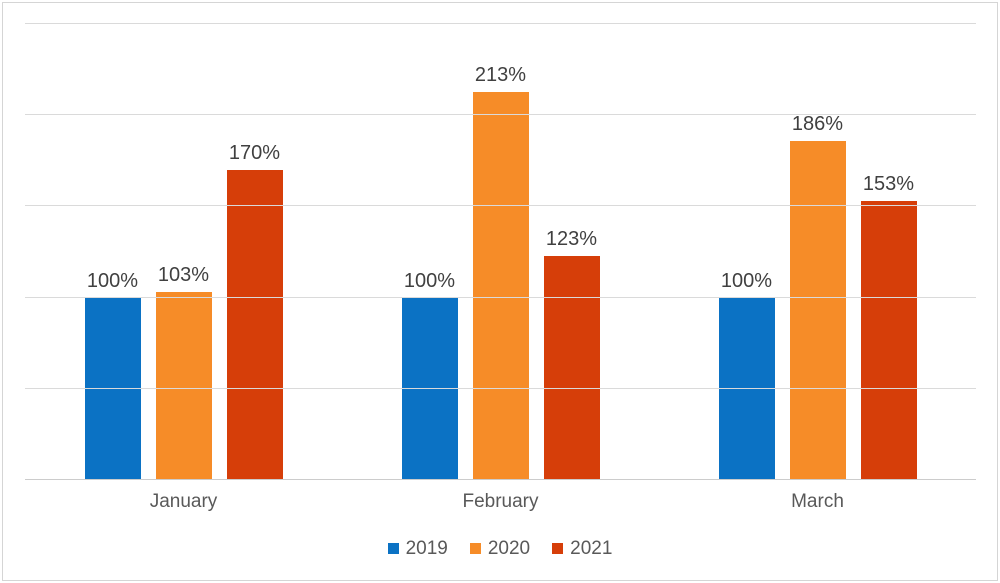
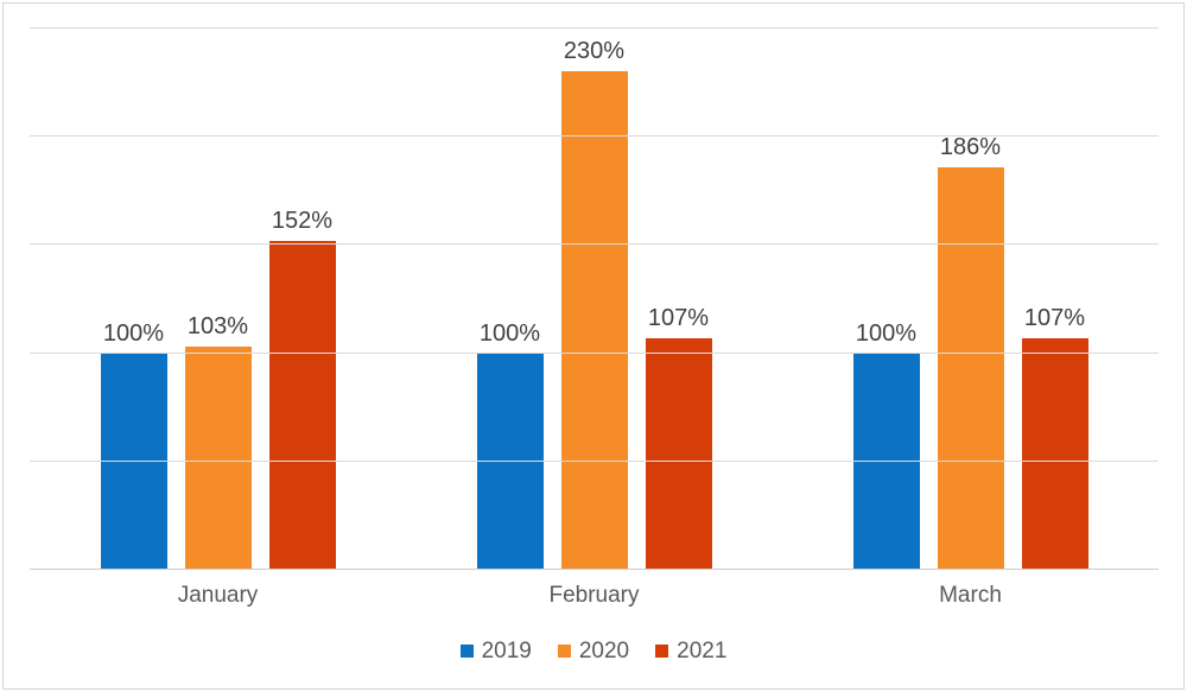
2021/January: 170% -> 152%
2020/February: 213% -> 230%
2021/February: 123% -> 107%
2021/March: 153% -> 107%
